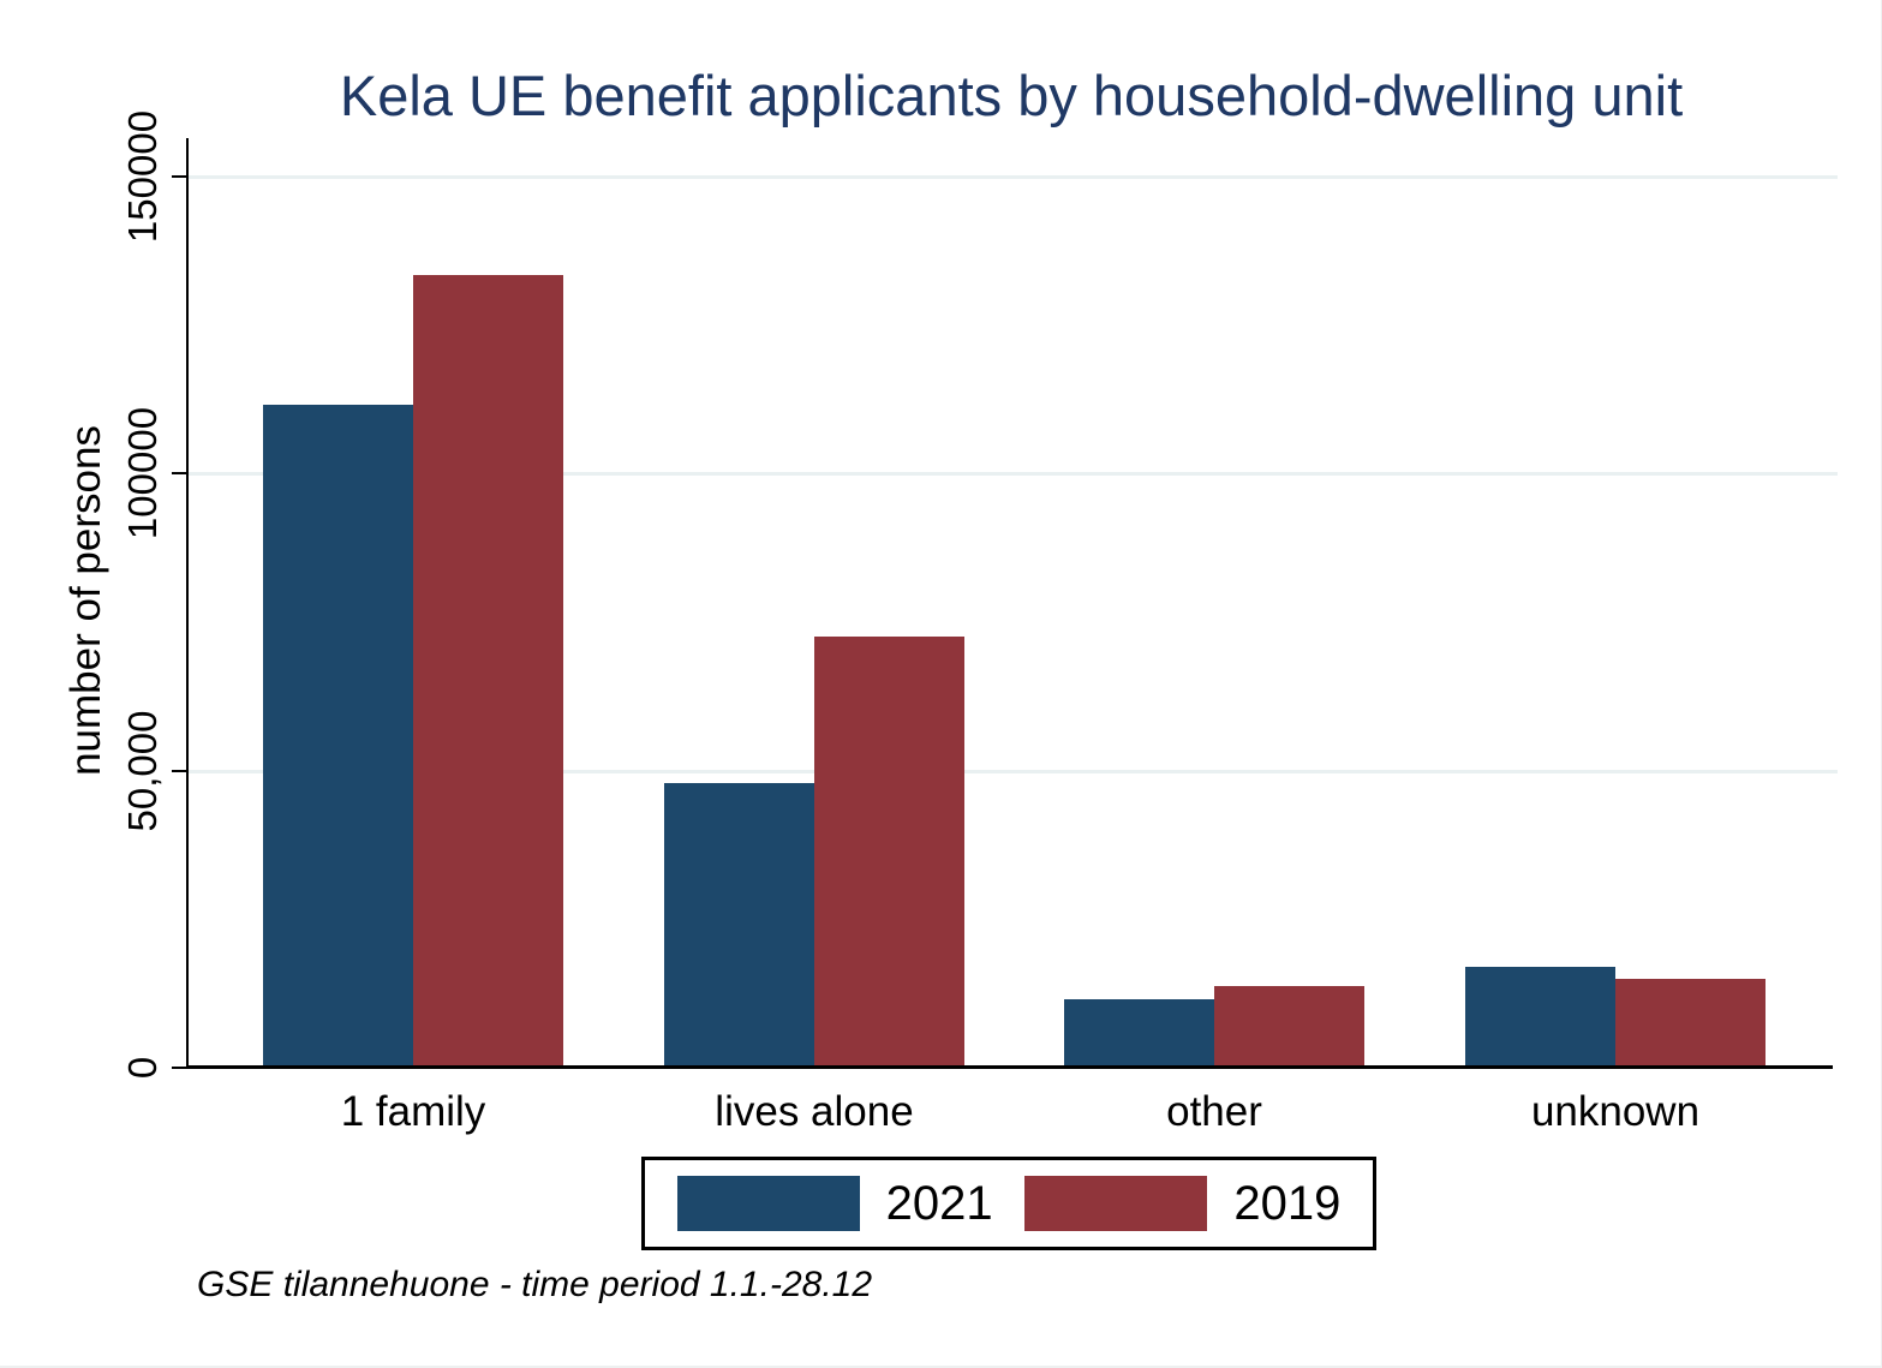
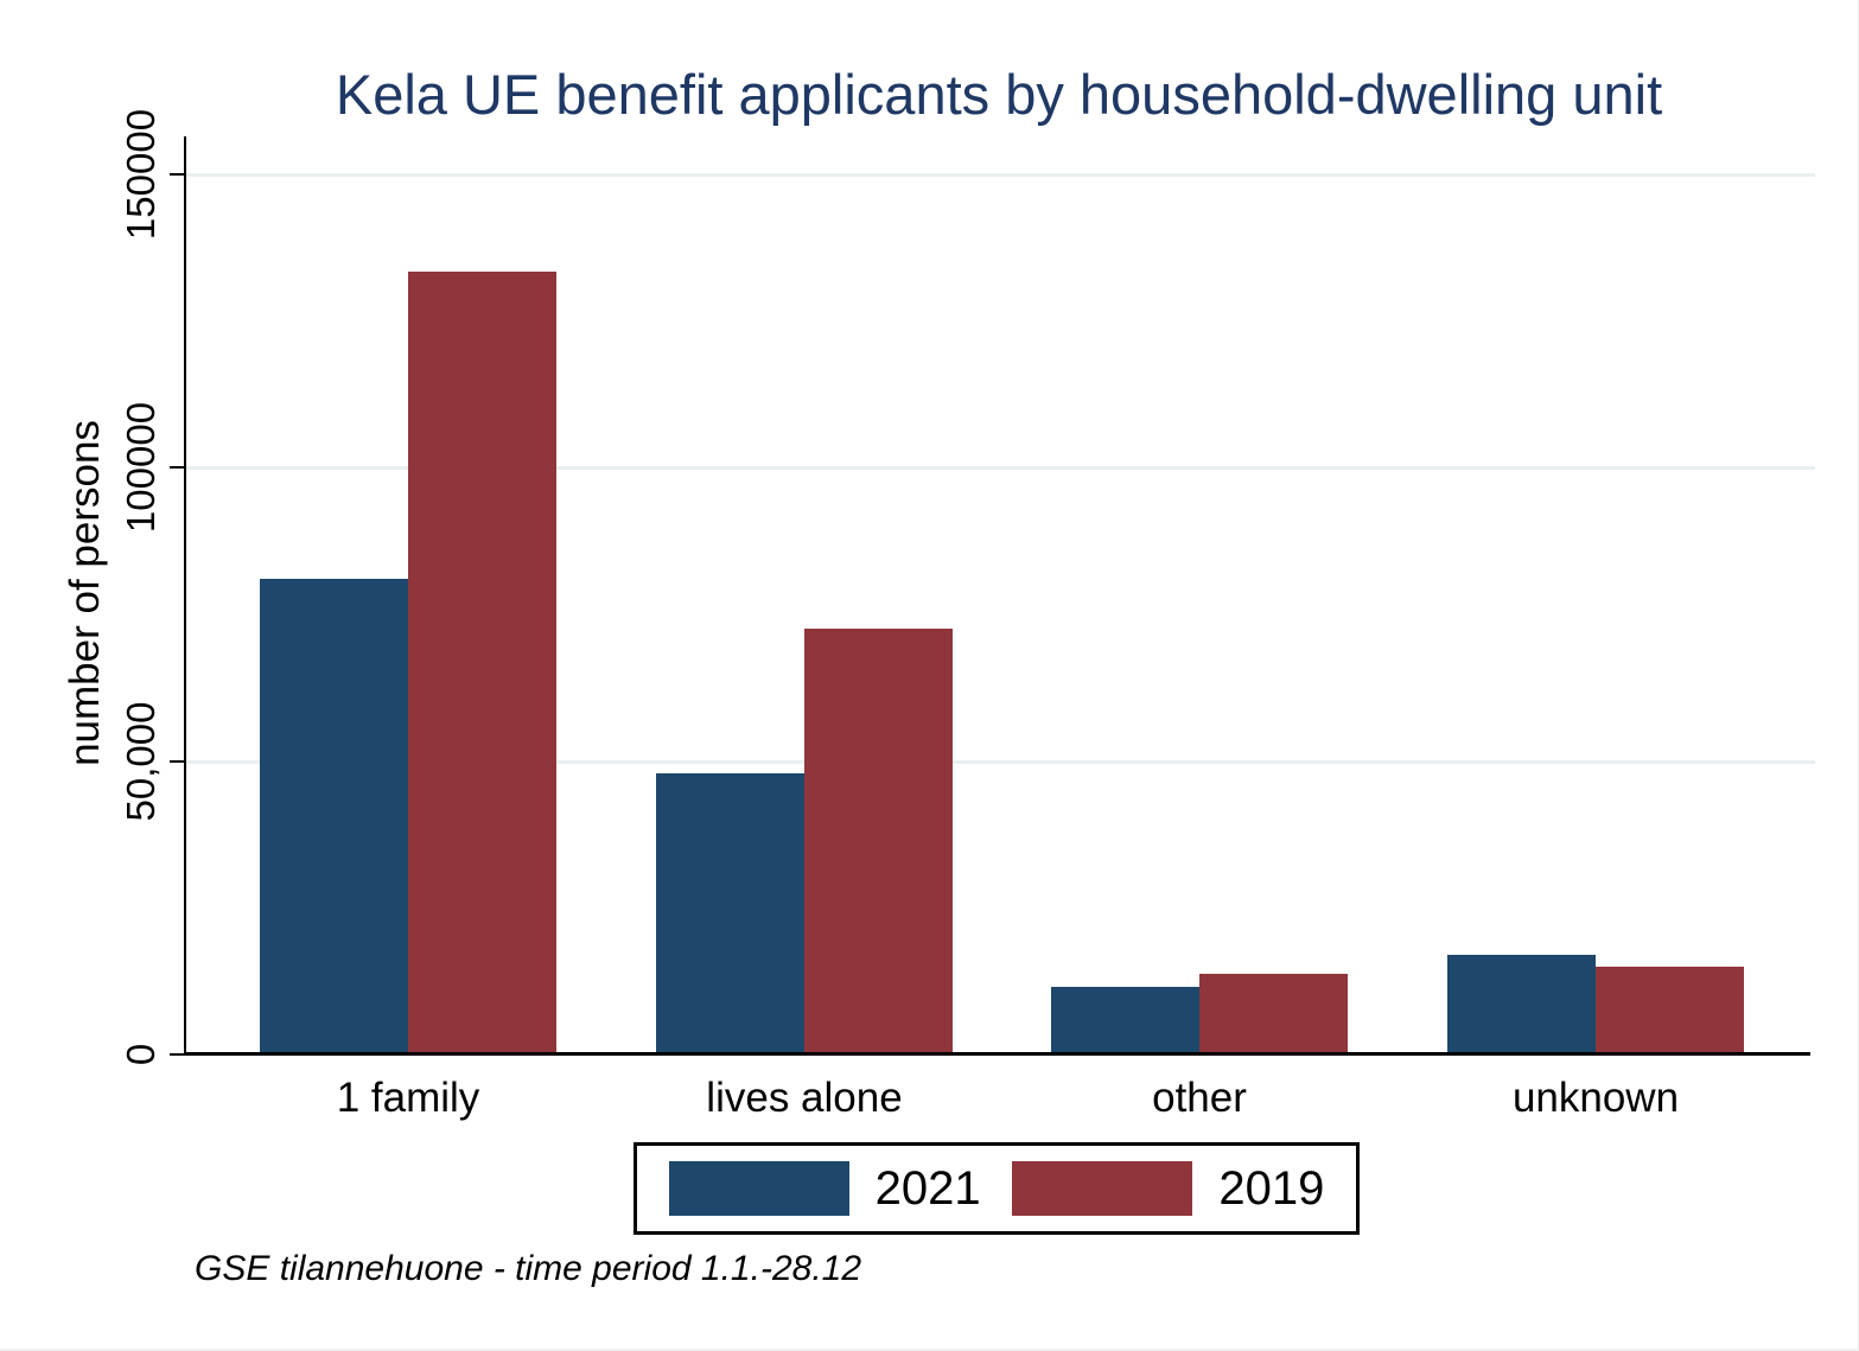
2021/1 family: 112000 -> 81000
